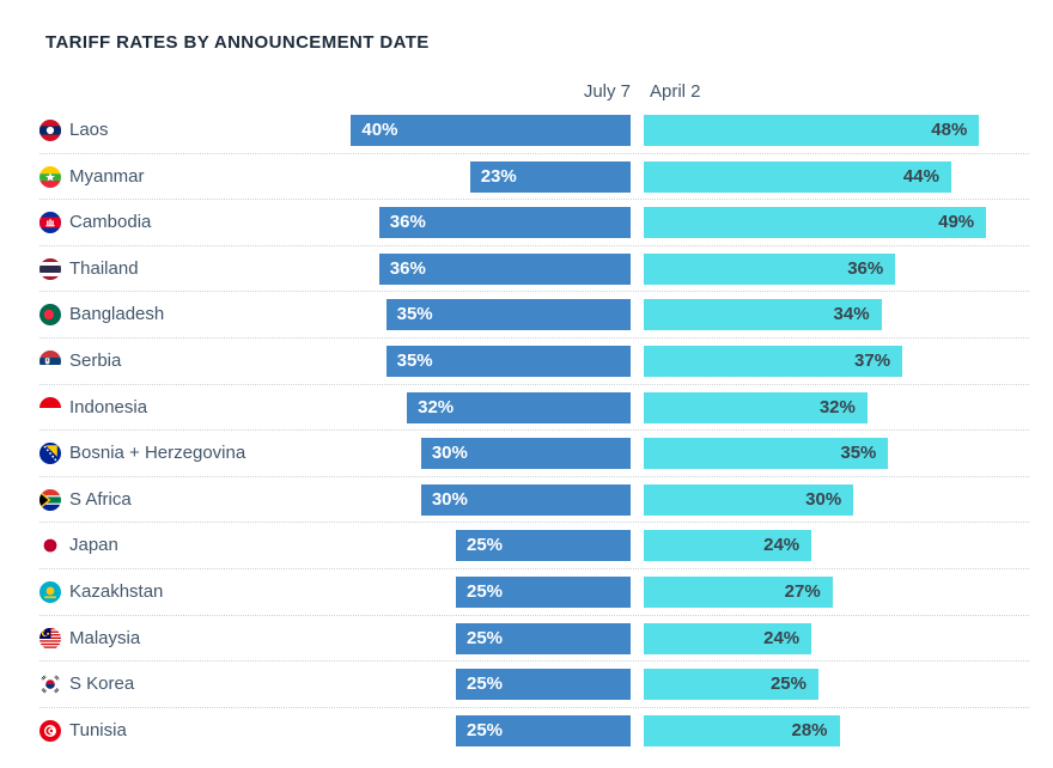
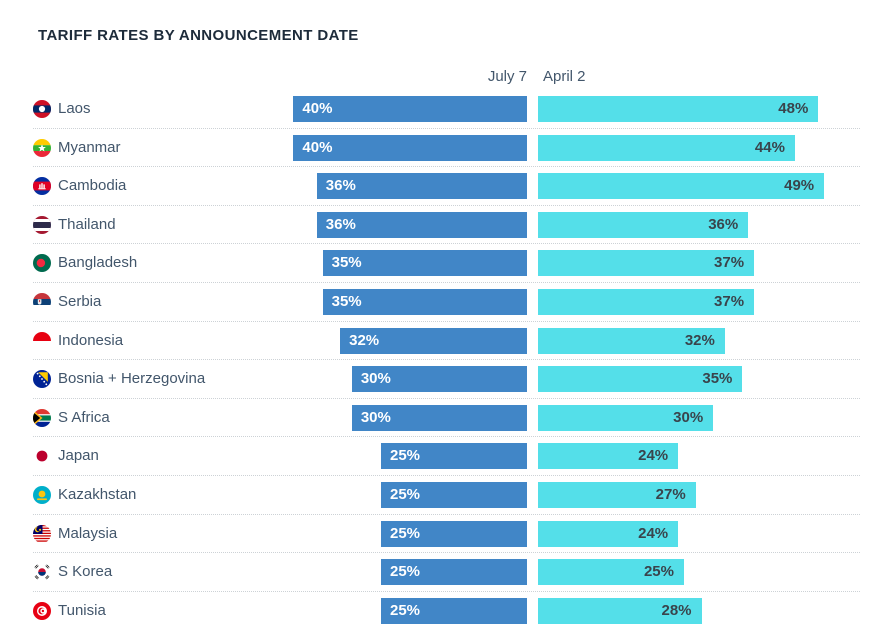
July 7/Myanmar: 23% -> 40%
April 2/Bangladesh: 34% -> 37%
